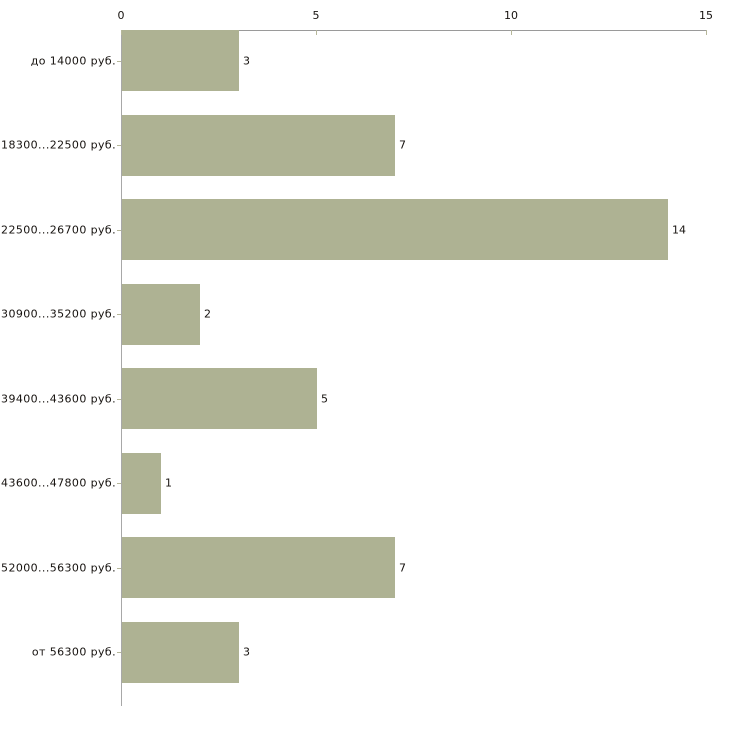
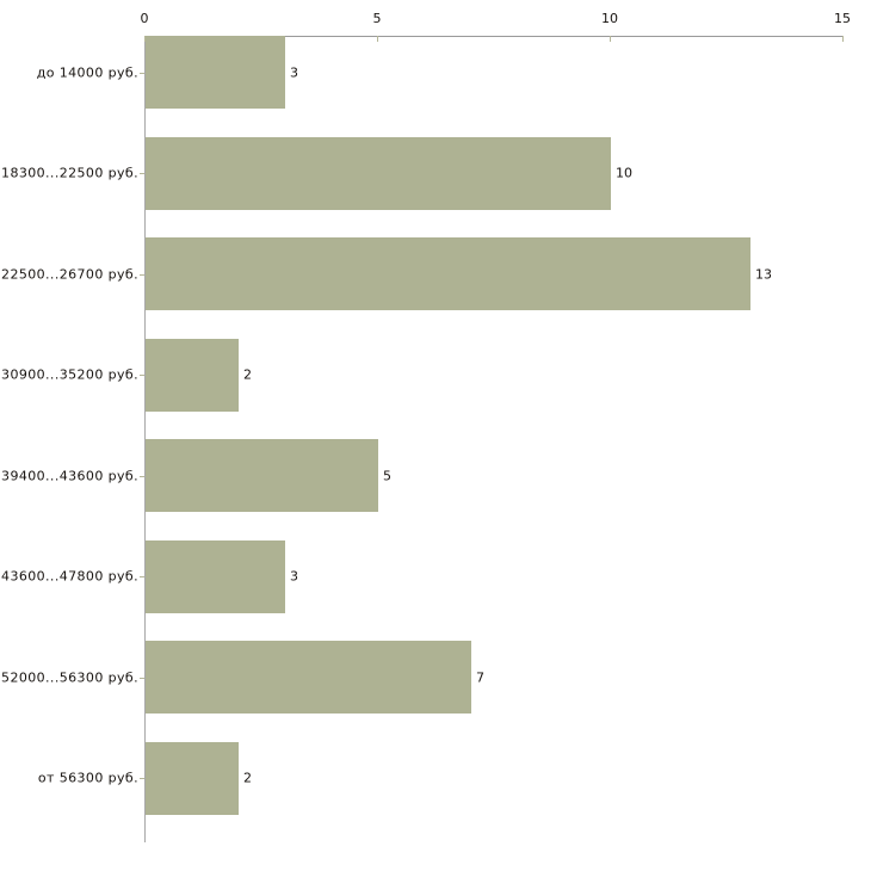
18300...22500 руб.: 7 -> 10
22500...26700 руб.: 14 -> 13
43600...47800 руб.: 1 -> 3
от 56300 руб.: 3 -> 2
